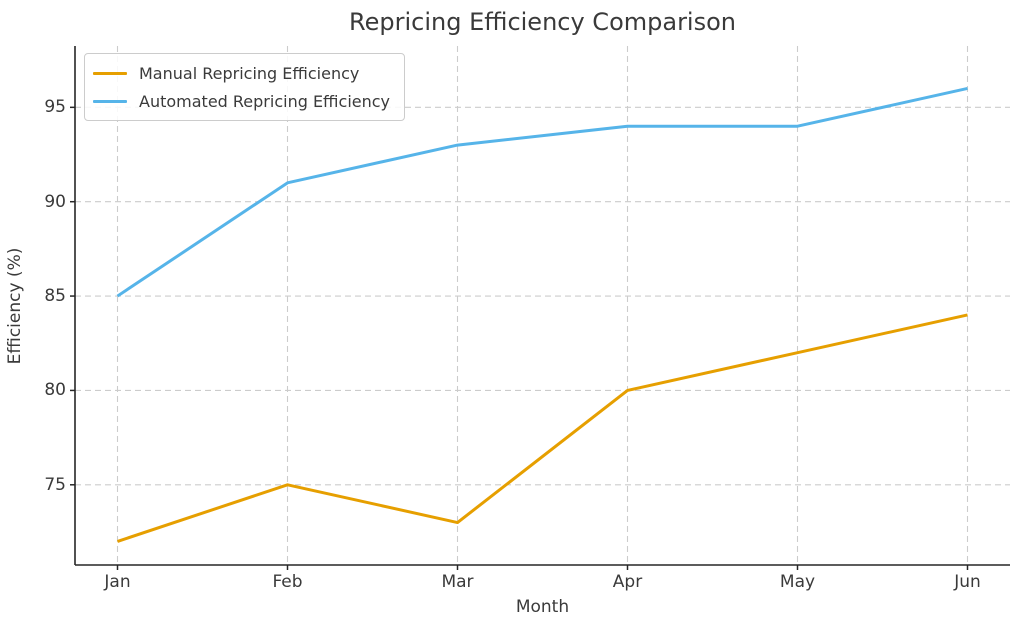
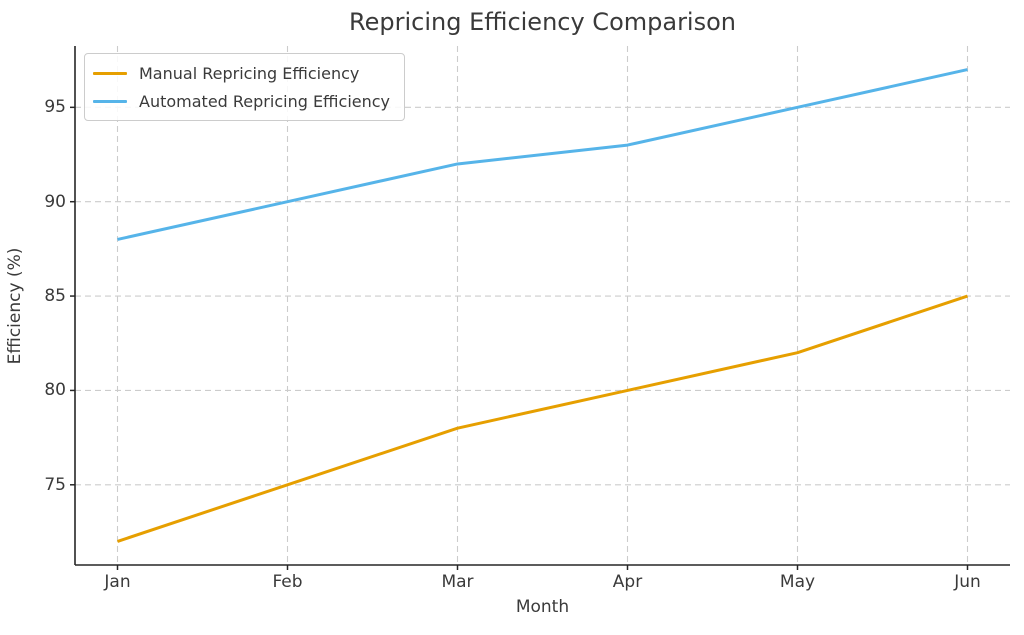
Automated Repricing Efficiency/Jan: 85 -> 88
Automated Repricing Efficiency/Feb: 91 -> 90
Manual Repricing Efficiency/Mar: 73 -> 78
Automated Repricing Efficiency/Mar: 93 -> 92
Automated Repricing Efficiency/Apr: 94 -> 93
Automated Repricing Efficiency/May: 94 -> 95
Manual Repricing Efficiency/Jun: 84 -> 85
Automated Repricing Efficiency/Jun: 96 -> 97
